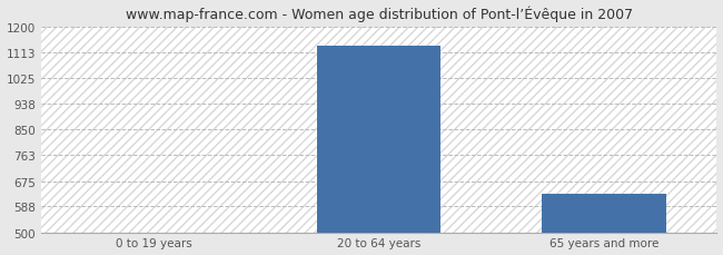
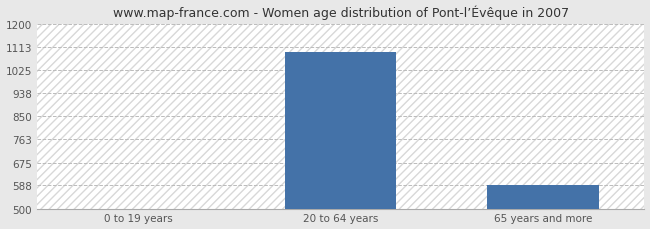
20 to 64 years: 1137 -> 1095
65 years and more: 630 -> 590
